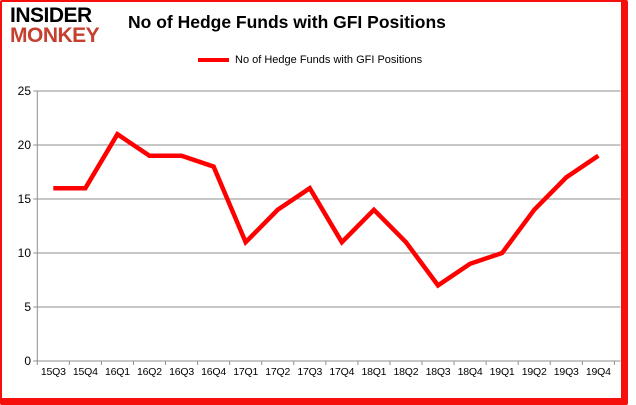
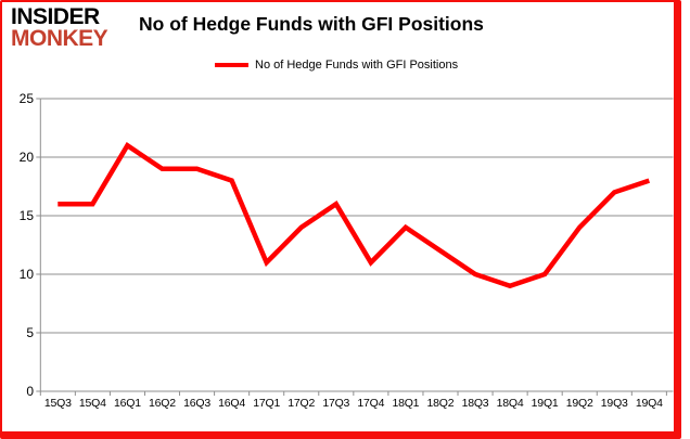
18Q2: 11 -> 12
18Q3: 7 -> 10
19Q4: 19 -> 18
